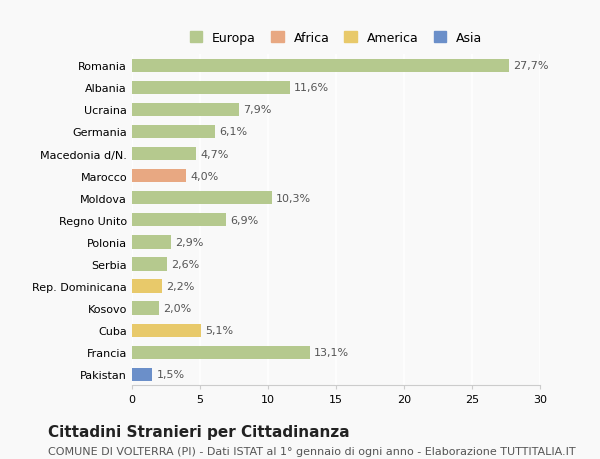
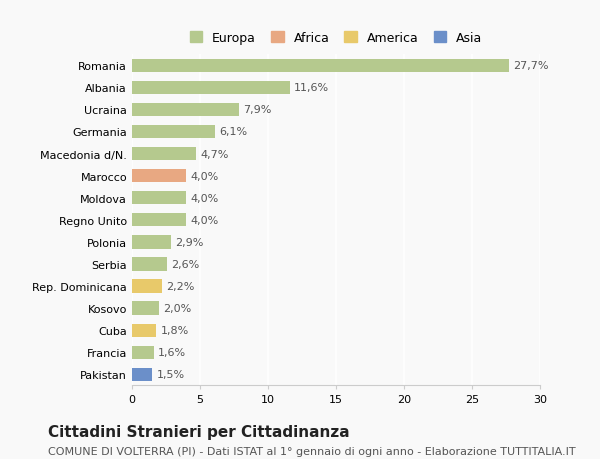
Moldova: 10,3% -> 4,0%
Regno Unito: 6,9% -> 4,0%
Cuba: 5,1% -> 1,8%
Francia: 13,1% -> 1,6%
